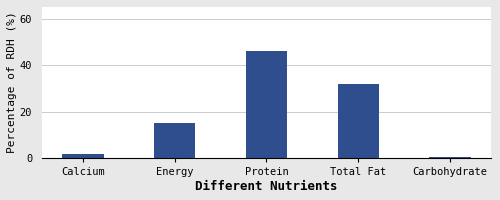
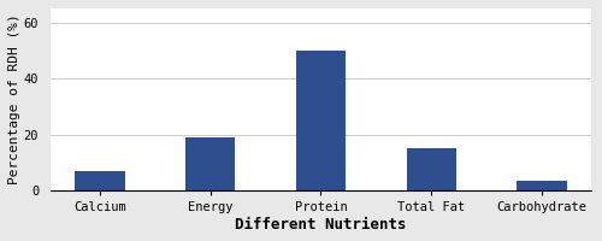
Calcium: 2.0 -> 7.0
Energy: 15.0 -> 19.0
Protein: 46.0 -> 50.0
Total Fat: 32.0 -> 15.0
Carbohydrate: 0.5 -> 3.5
